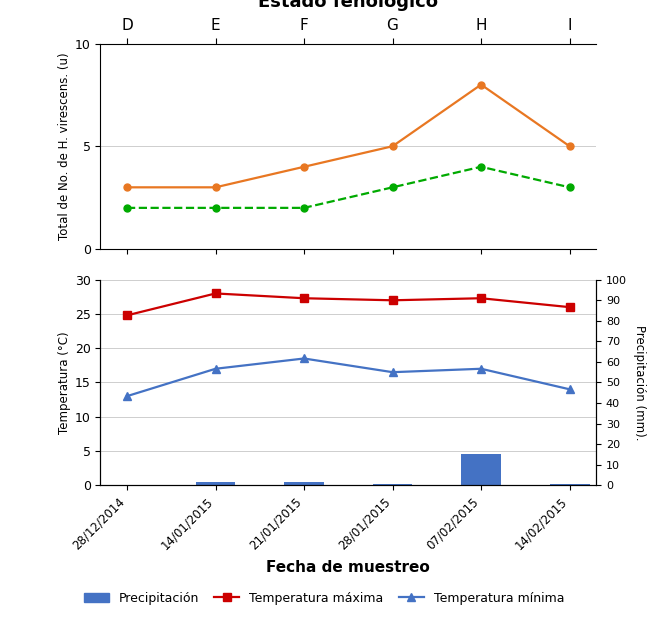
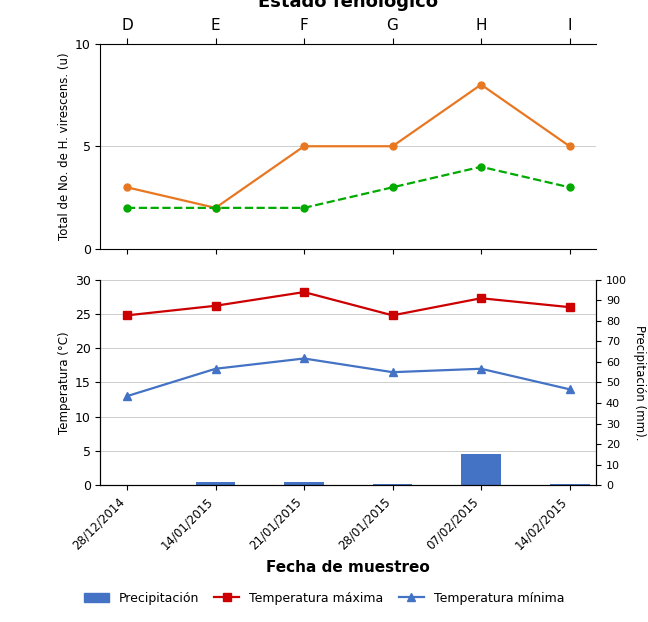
H. virescens JP-94/E: 3 -> 2
H. virescens JP-94/F: 4 -> 5
Temperatura máxima/14/01/2015: 28.0 -> 26.2
Temperatura máxima/21/01/2015: 27.3 -> 28.2
Temperatura máxima/28/01/2015: 27.0 -> 24.8
